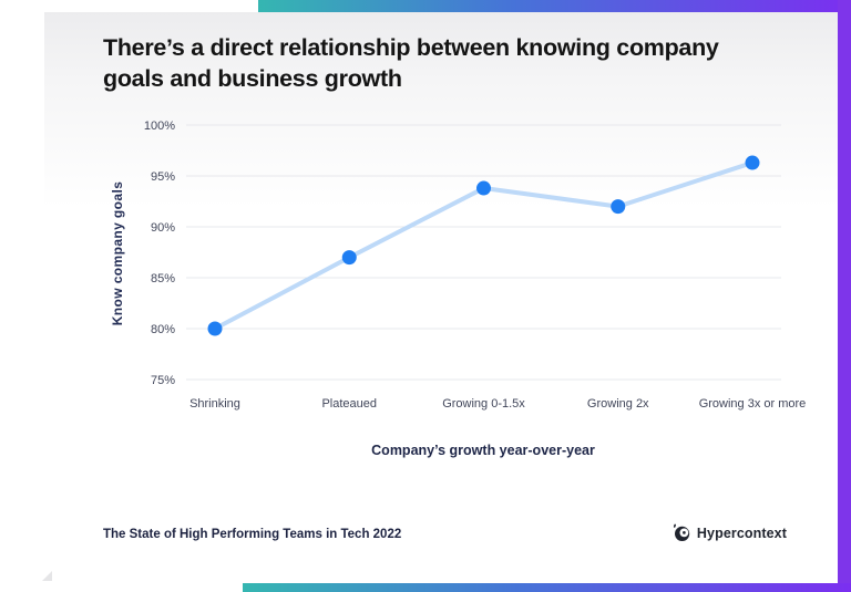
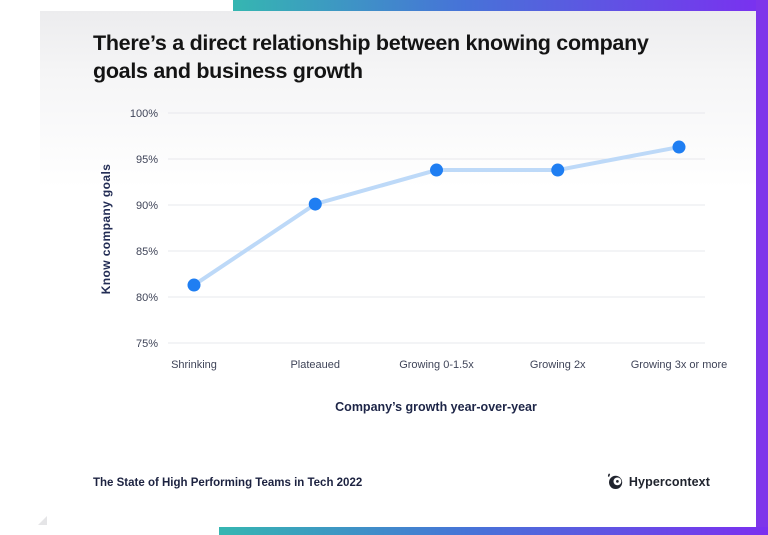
Shrinking: 80% -> 81%
Plateaued: 87% -> 90%
Growing 2x: 92% -> 94%
